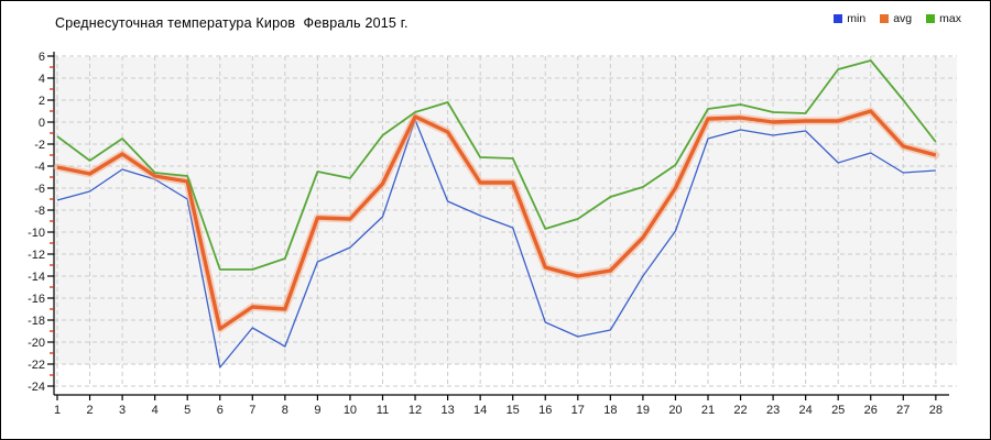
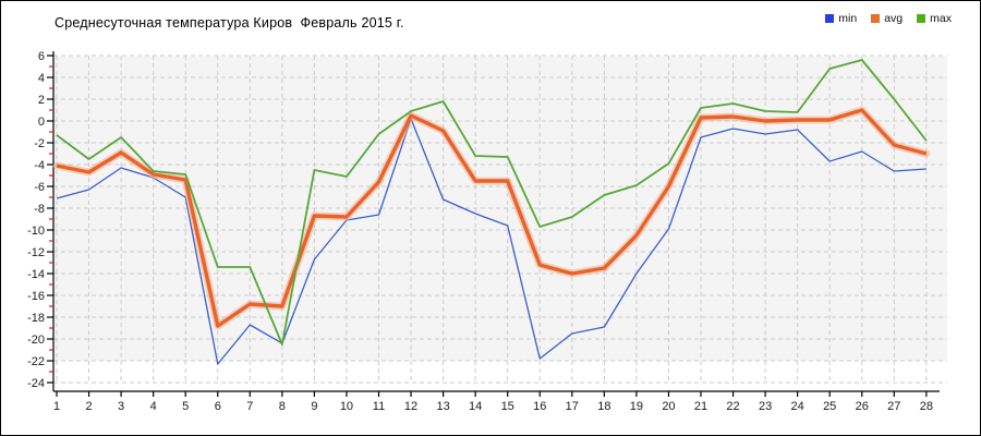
max/8: -12.4 -> -20.5
min/10: -11.4 -> -9.1
min/16: -18.2 -> -21.8
